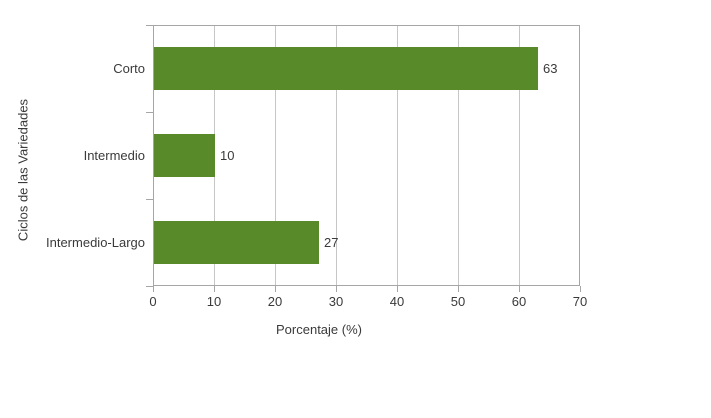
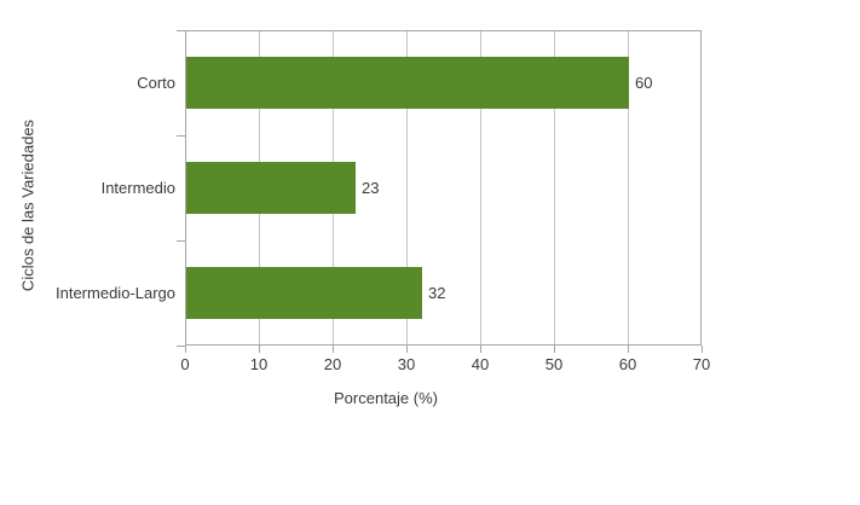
Corto: 63 -> 60
Intermedio: 10 -> 23
Intermedio-Largo: 27 -> 32
